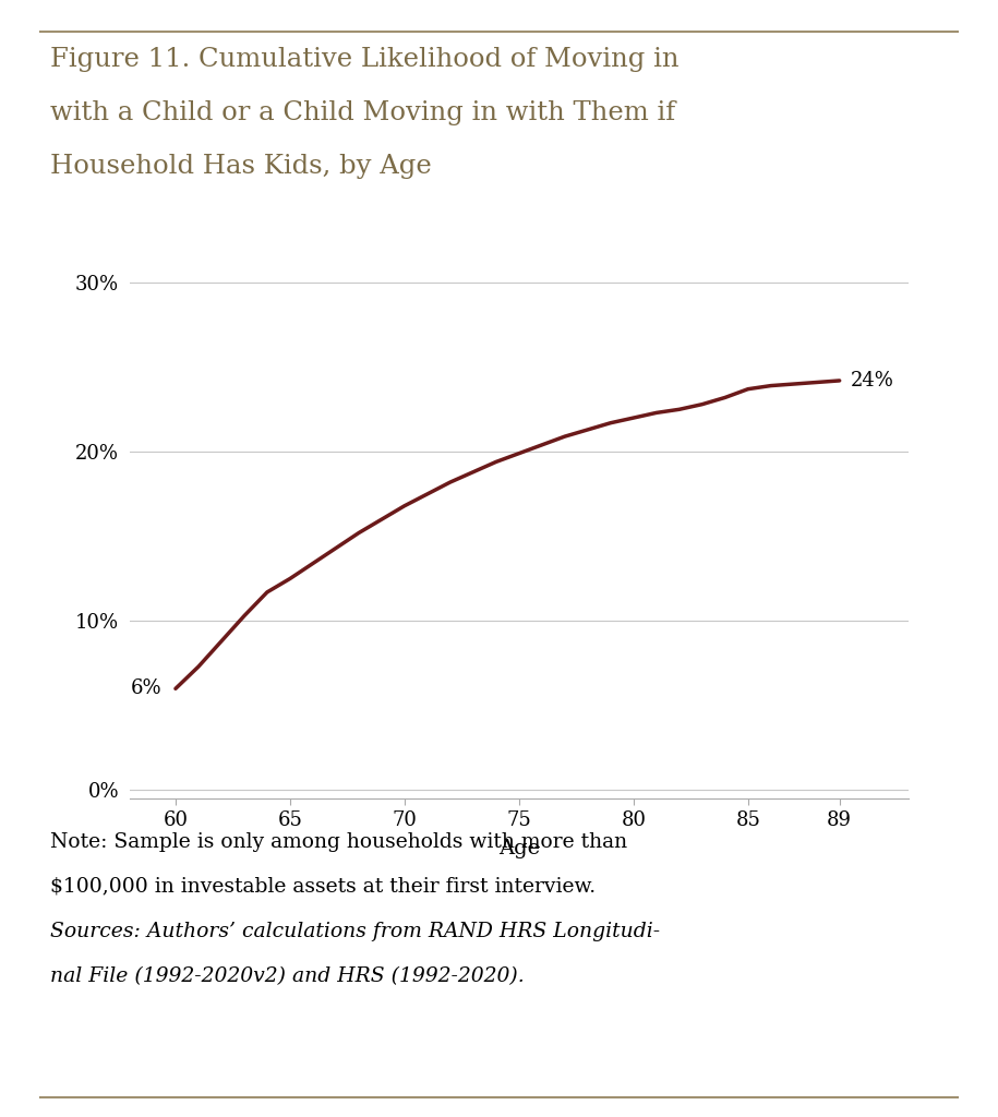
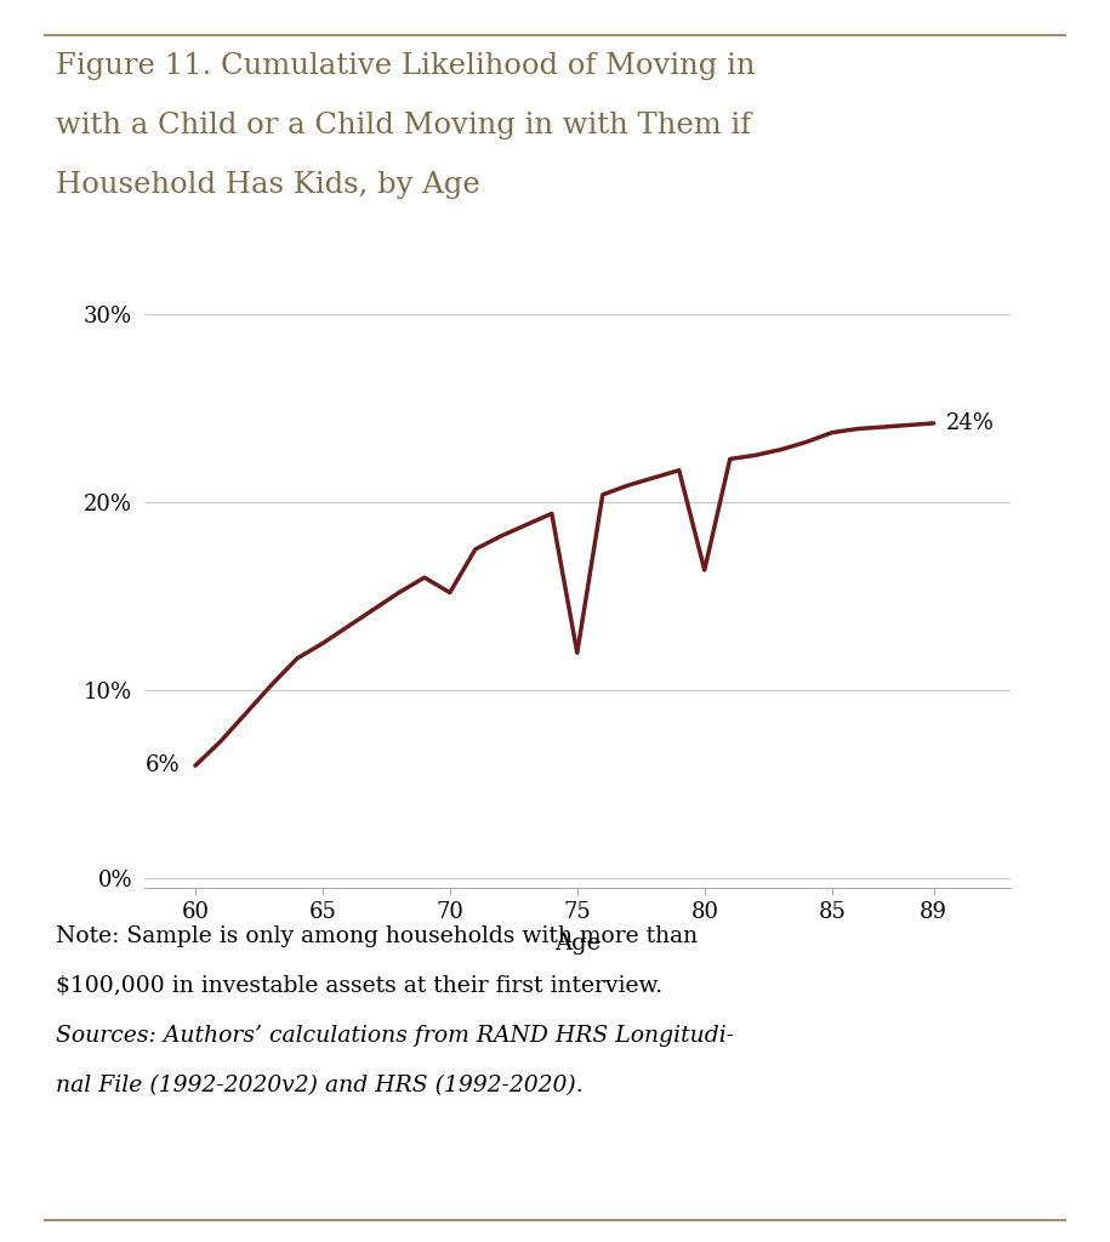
70: 16.8% -> 15.2%
75: 19.9% -> 12.0%
80: 22.0% -> 16.4%
